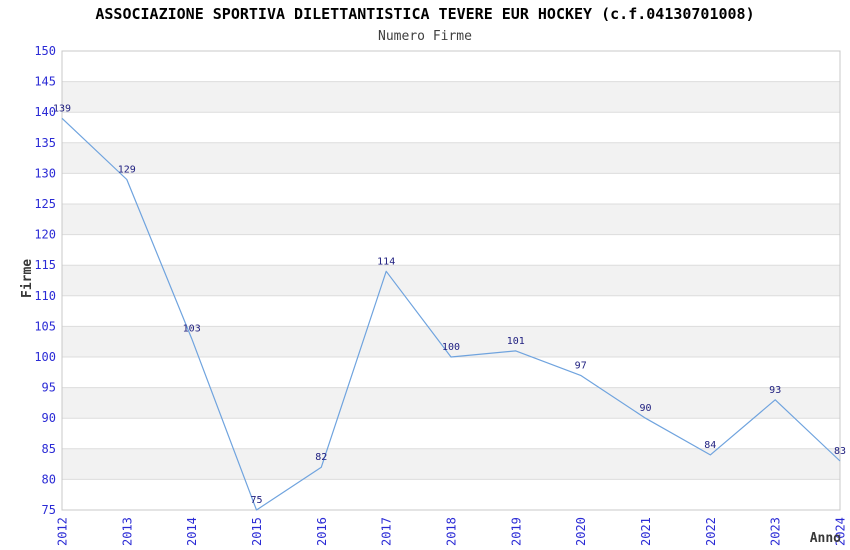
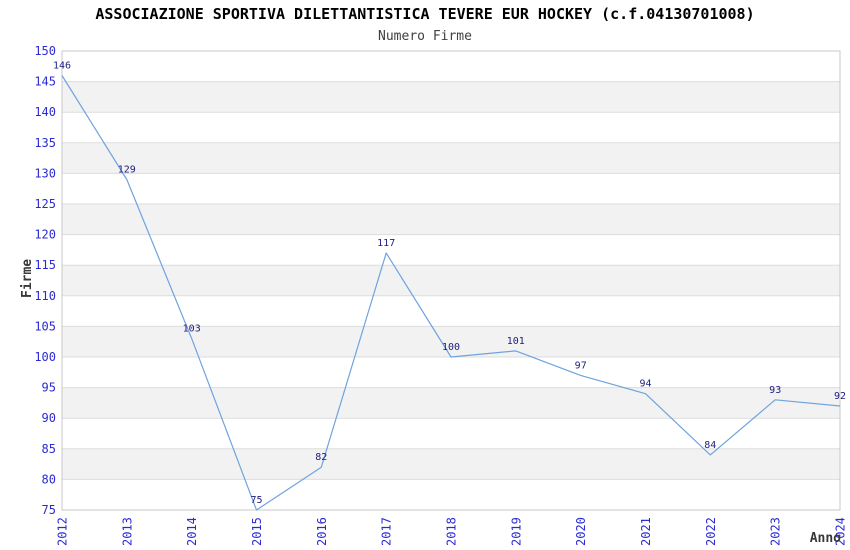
2012: 139 -> 146
2017: 114 -> 117
2021: 90 -> 94
2024: 83 -> 92
